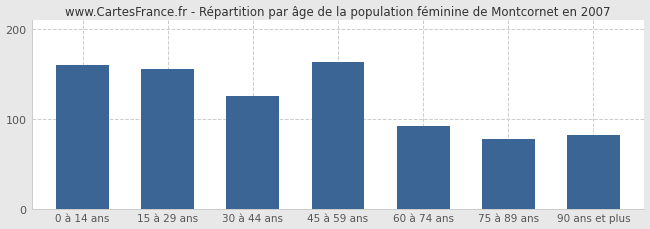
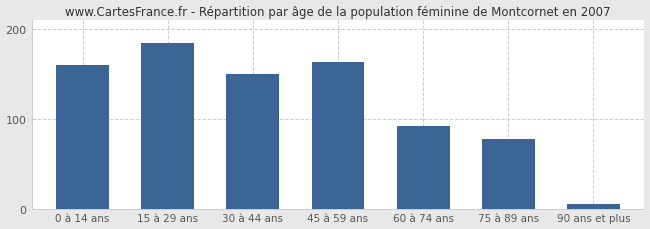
15 à 29 ans: 156 -> 185
30 à 44 ans: 126 -> 150
90 ans et plus: 82 -> 5
